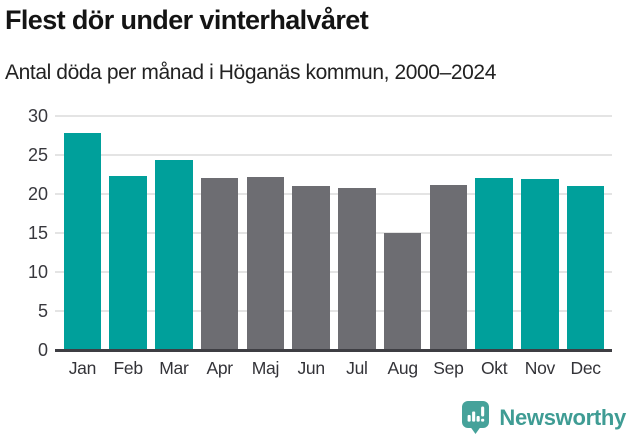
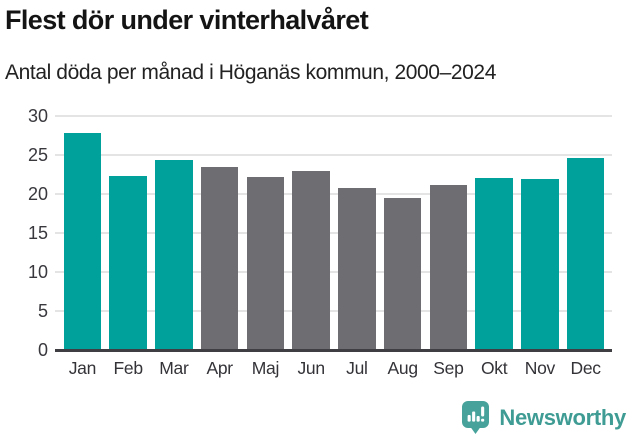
Apr: 22 -> 23
Jun: 21 -> 23
Aug: 15 -> 20
Dec: 21 -> 25
